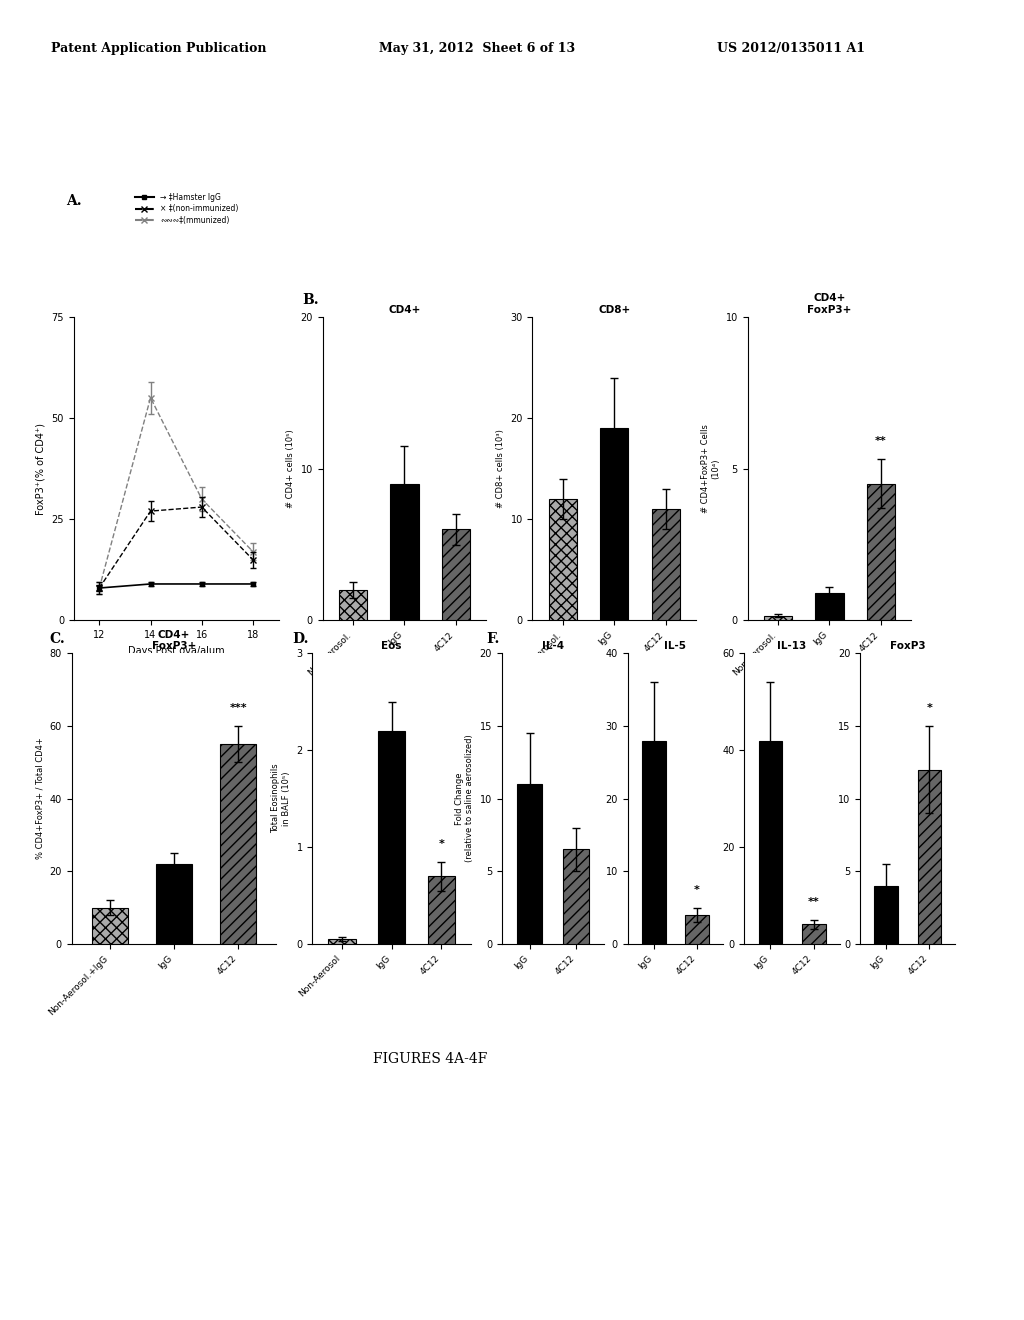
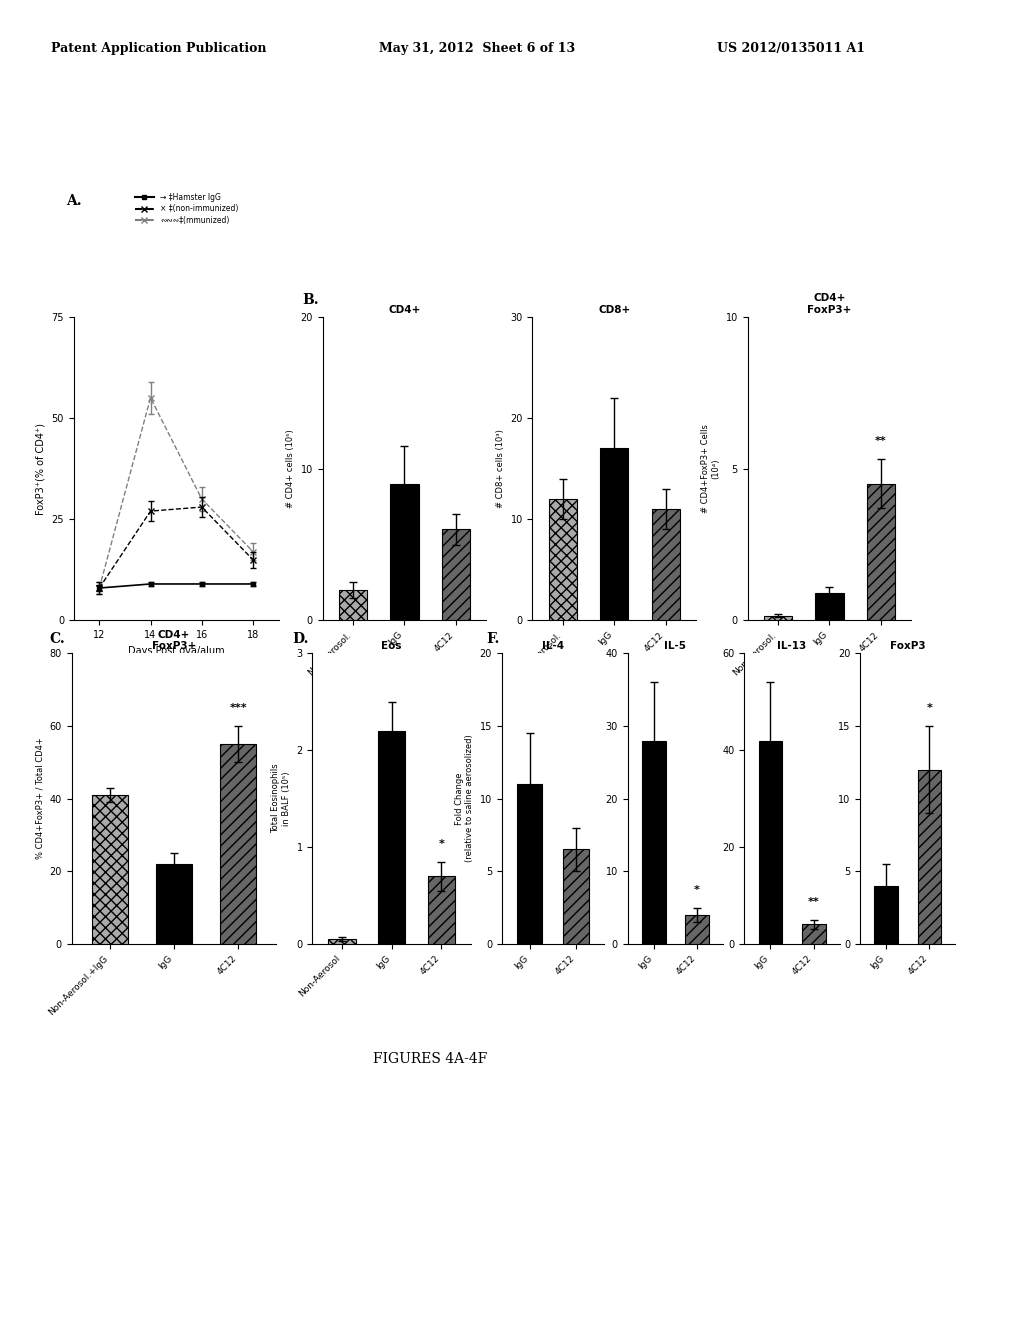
CD8+/IgG: 19 -> 17
Non-Aerosol.+IgG: 10 -> 41
